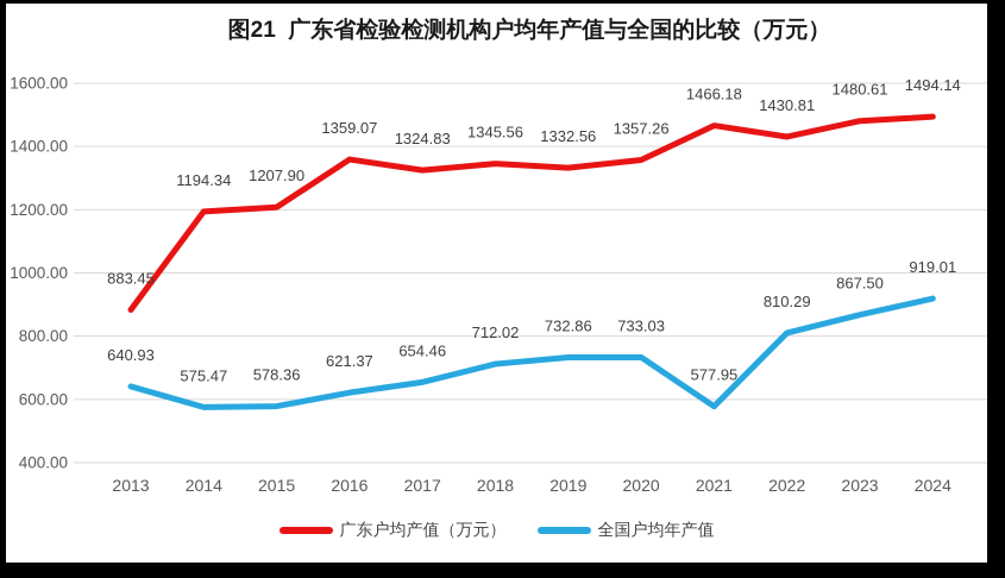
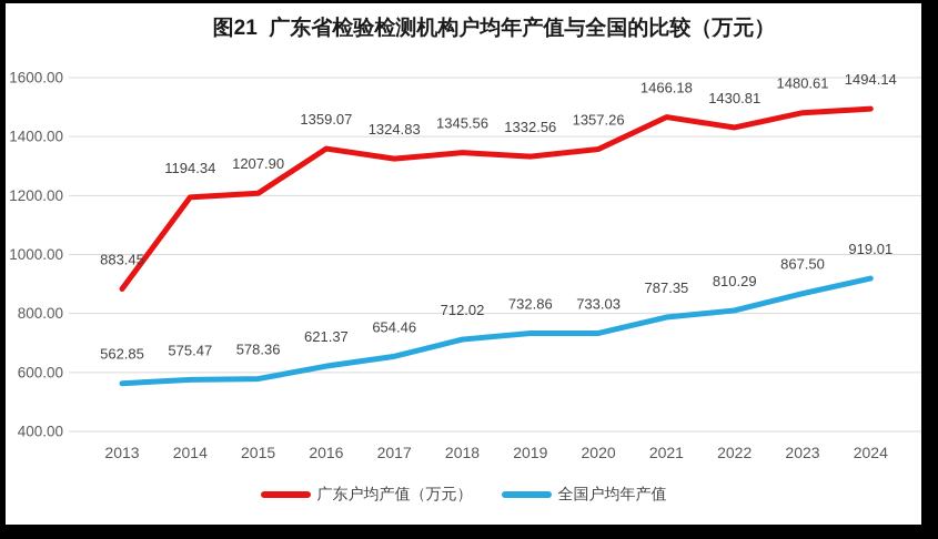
全国户均年产值/2013: 640.93 -> 562.85
全国户均年产值/2021: 577.95 -> 787.35
